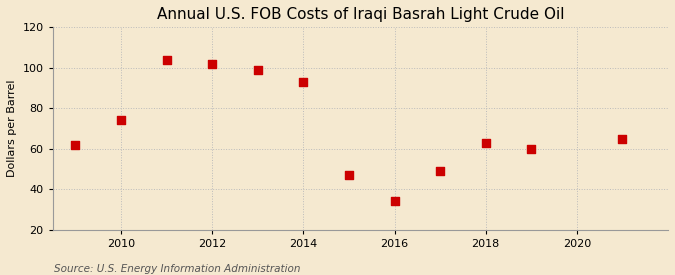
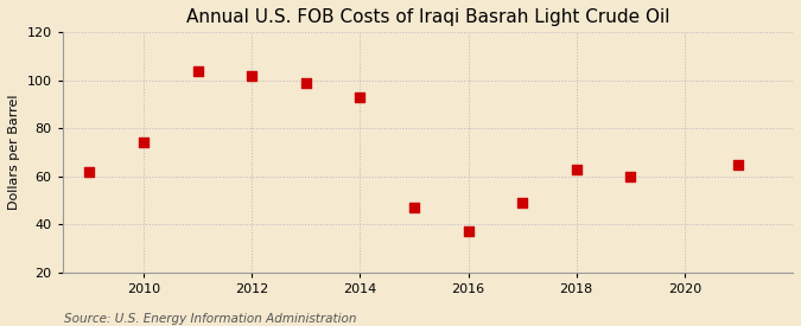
2016: 34 -> 37
